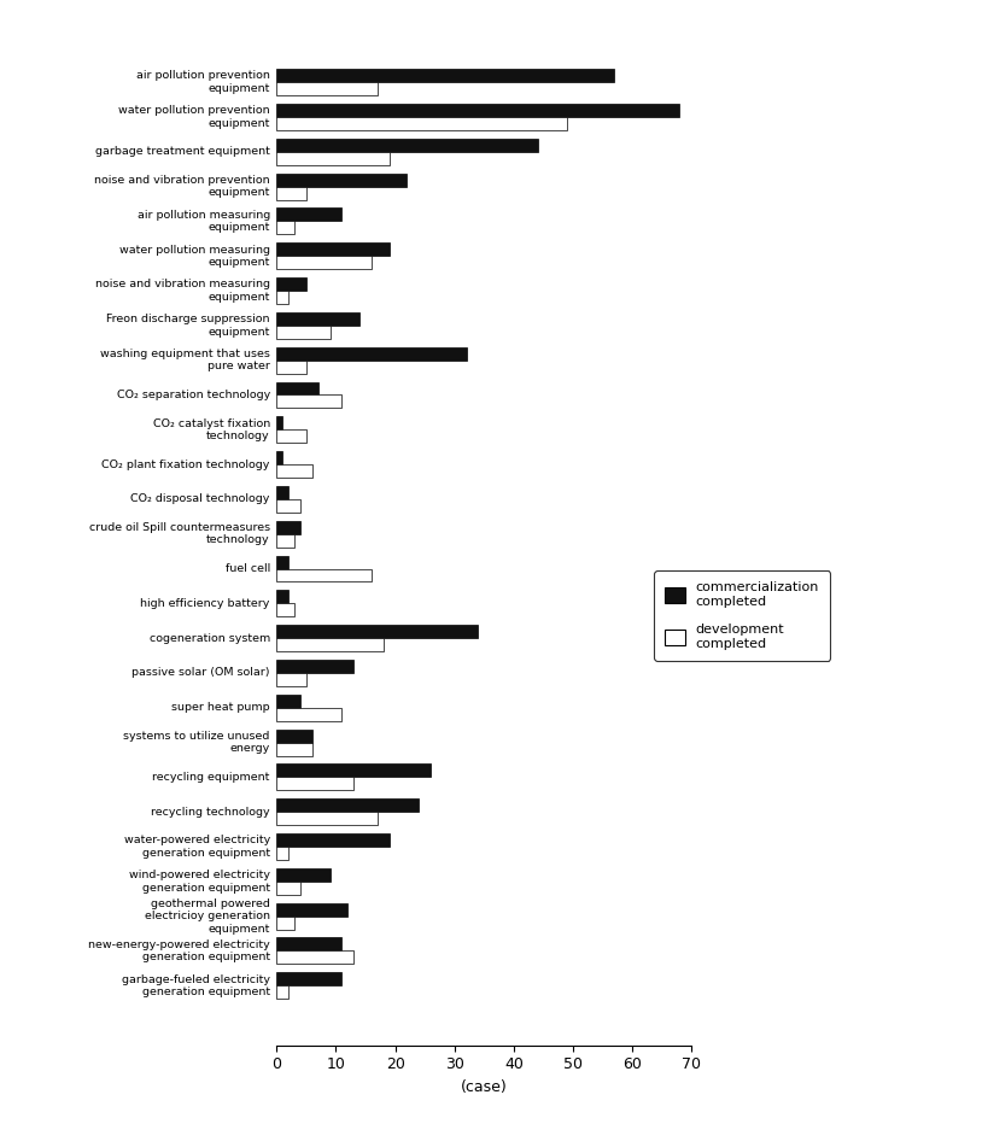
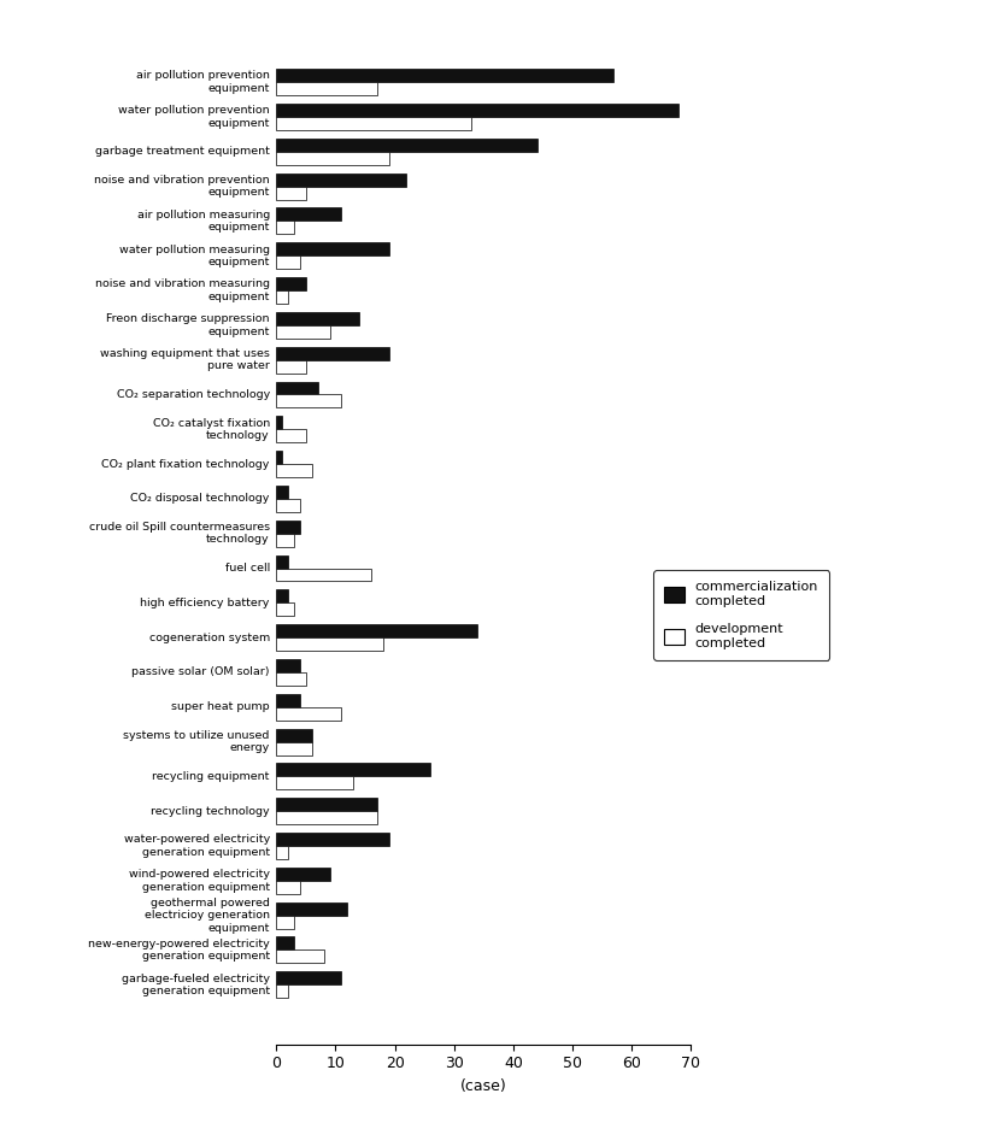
development completed/water pollution prevention equipment: 49 -> 33
development completed/water pollution measuring equipment: 16 -> 4
commercialization completed/washing equipment that uses pure water: 32 -> 19
commercialization completed/passive solar (OM solar): 13 -> 4
commercialization completed/recycling technology: 24 -> 17
commercialization completed/new-energy-powered electricity generation equipment: 11 -> 3
development completed/new-energy-powered electricity generation equipment: 13 -> 8
